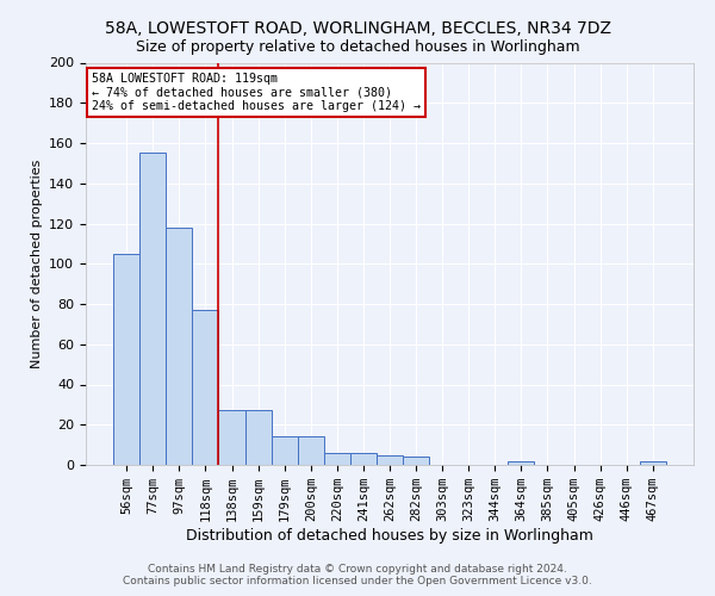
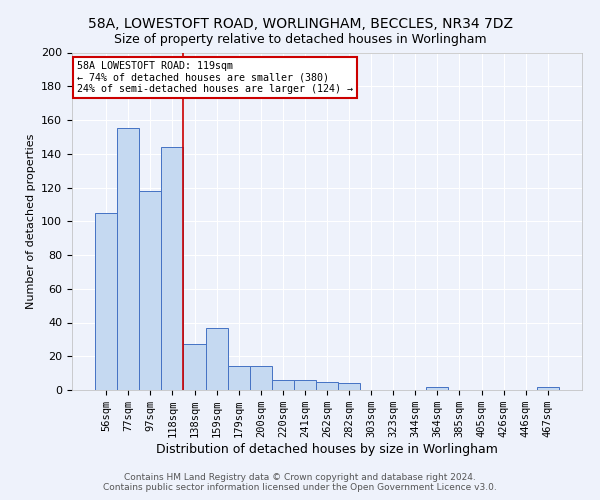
118sqm: 77 -> 144
159sqm: 27 -> 37
